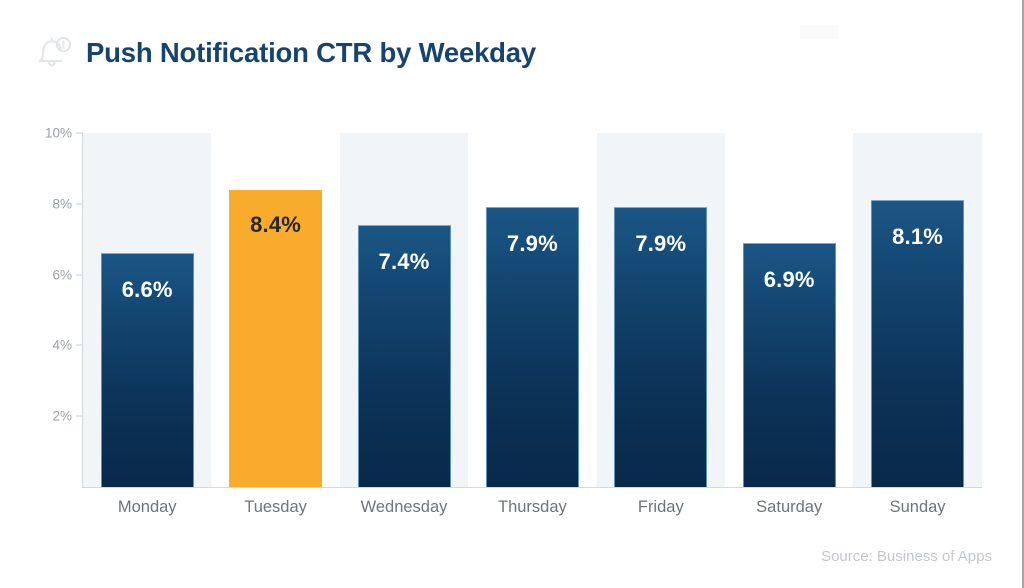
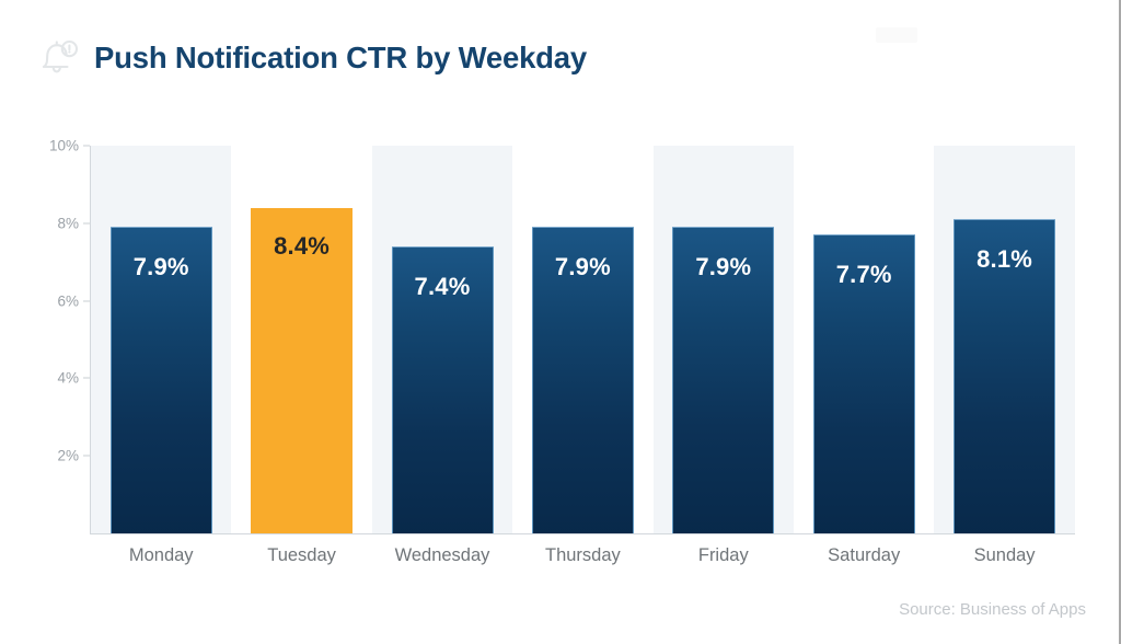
Monday: 6.6% -> 7.9%
Saturday: 6.9% -> 7.7%
